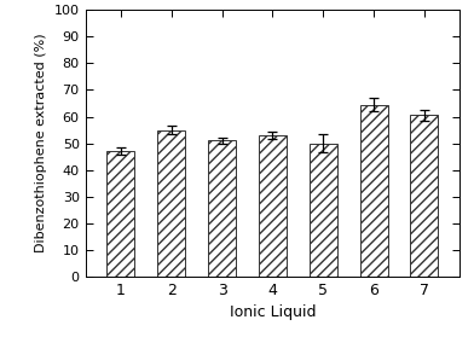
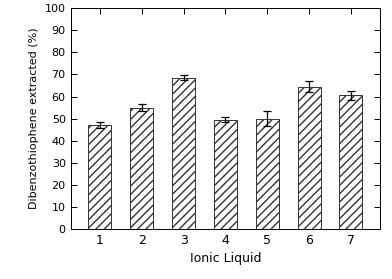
3: 51.0 -> 68.5
4: 53.0 -> 49.5
